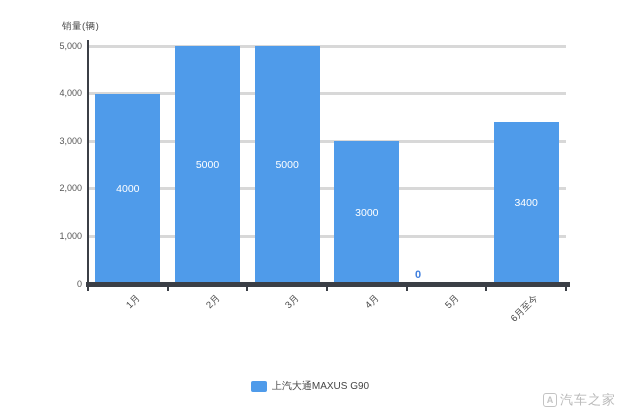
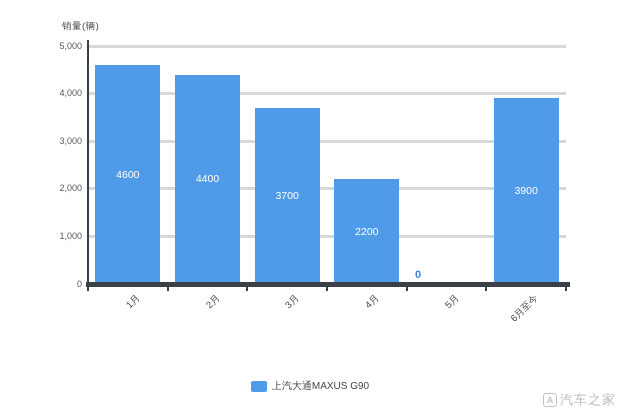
1月: 4000 -> 4600
2月: 5000 -> 4400
3月: 5000 -> 3700
4月: 3000 -> 2200
6月至今: 3400 -> 3900
